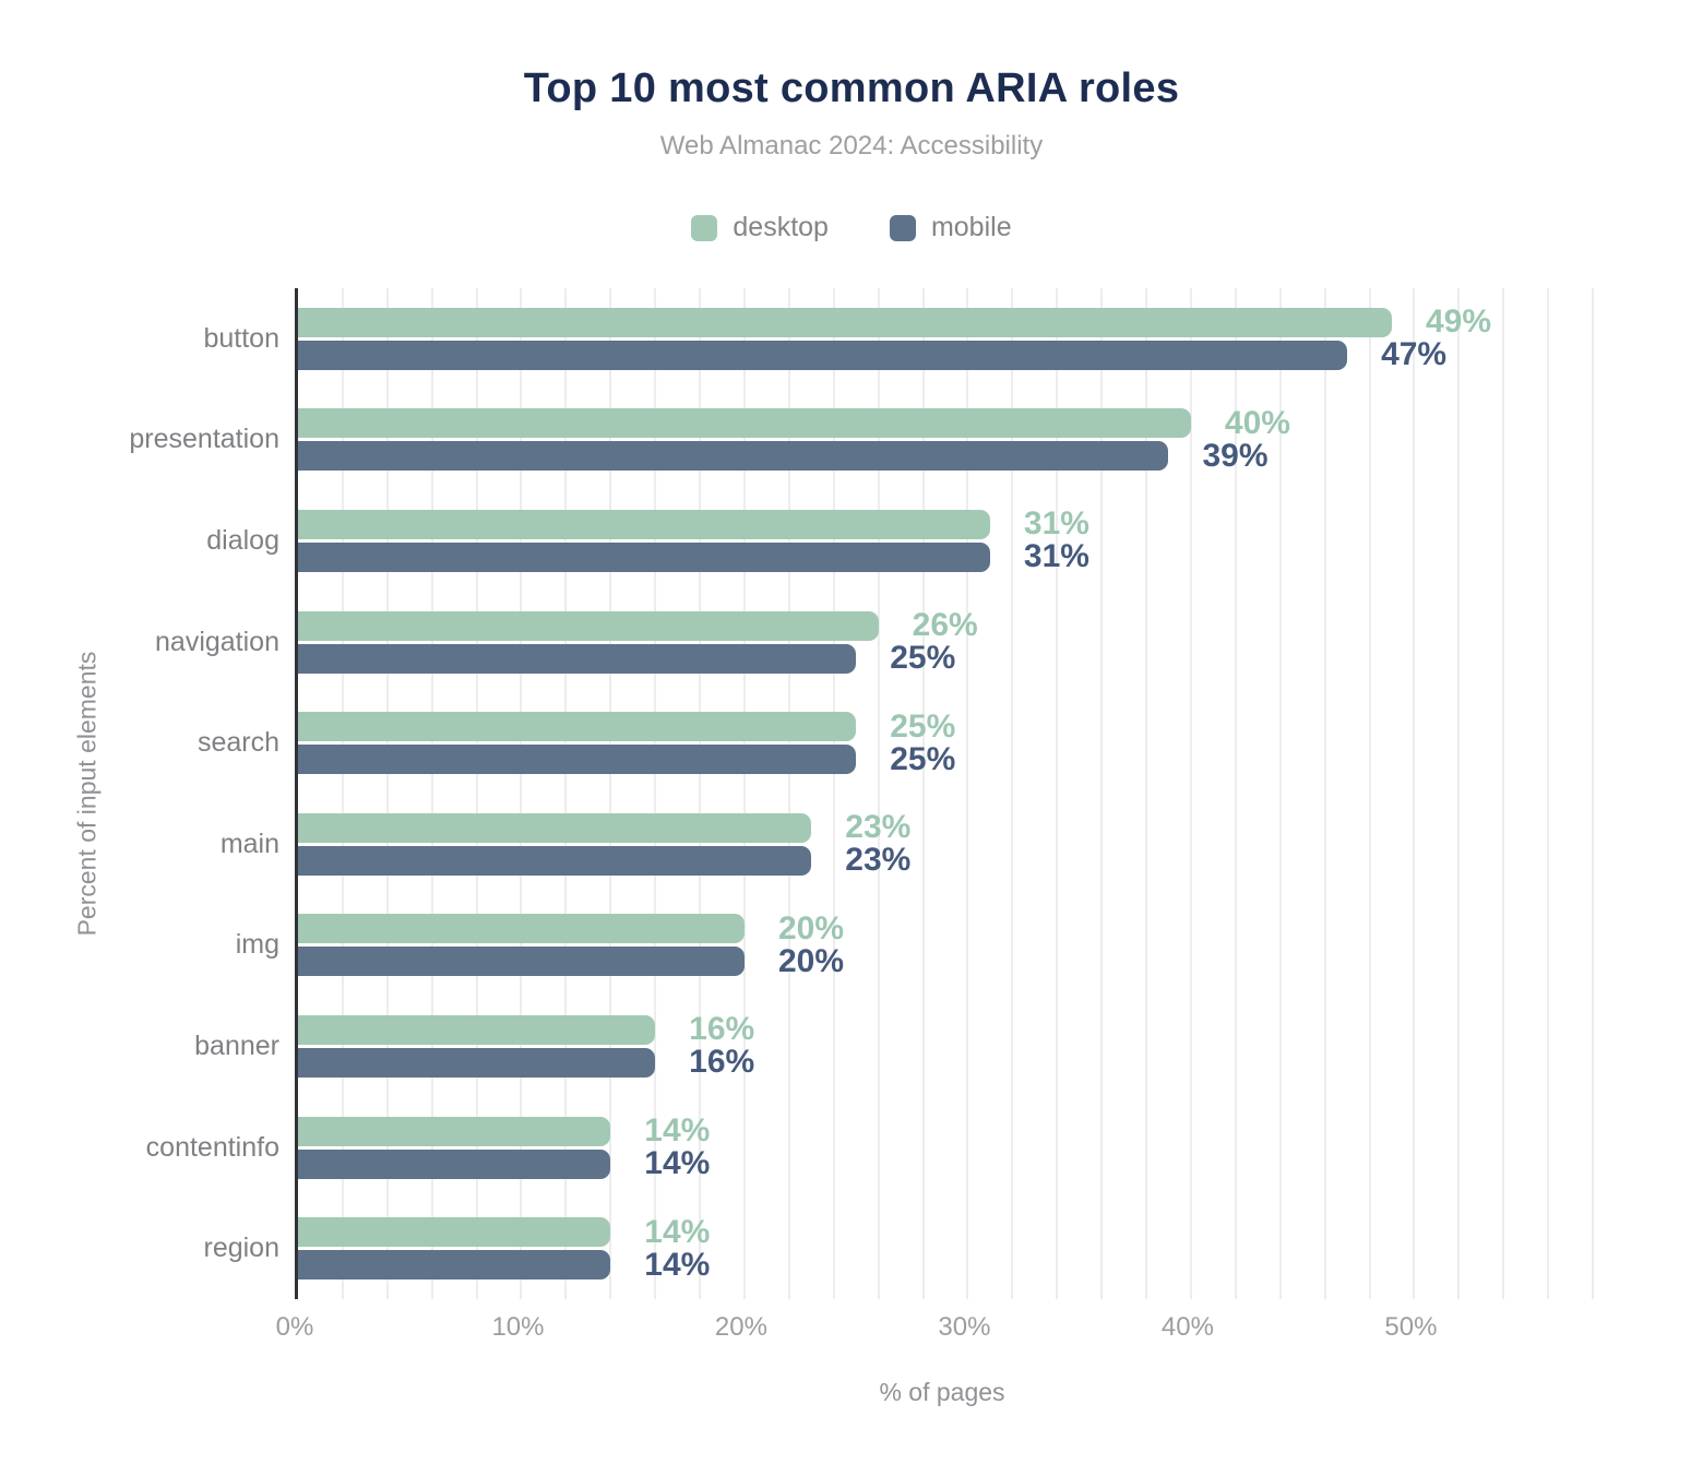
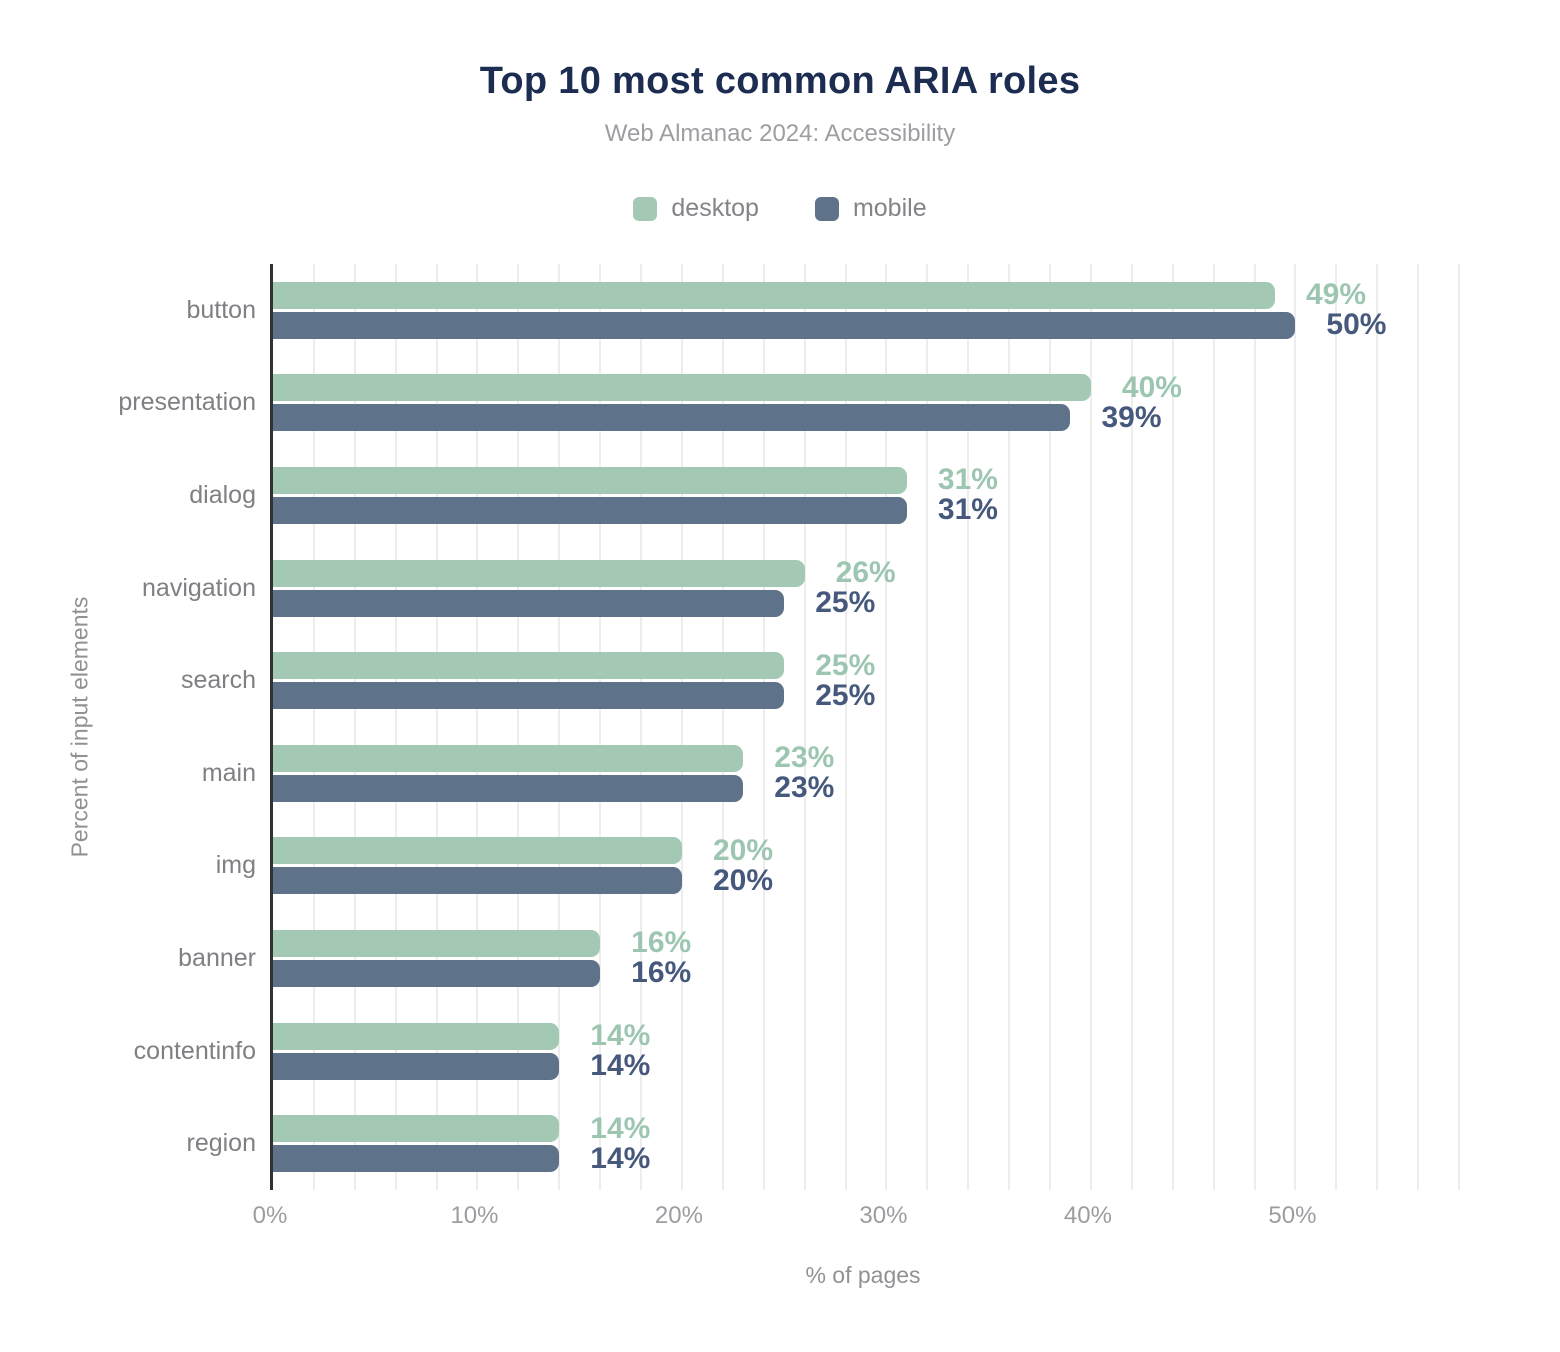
mobile/button: 47% -> 50%
